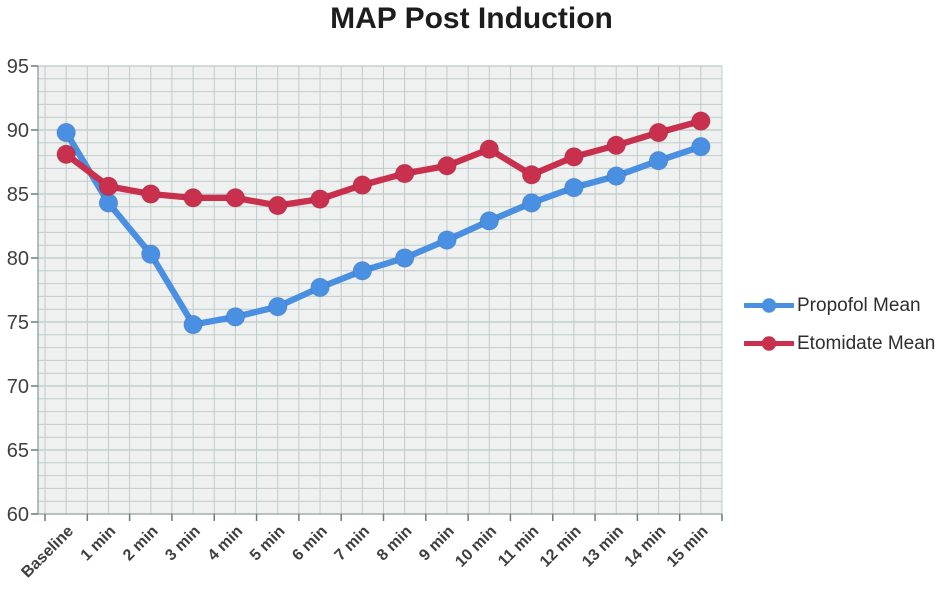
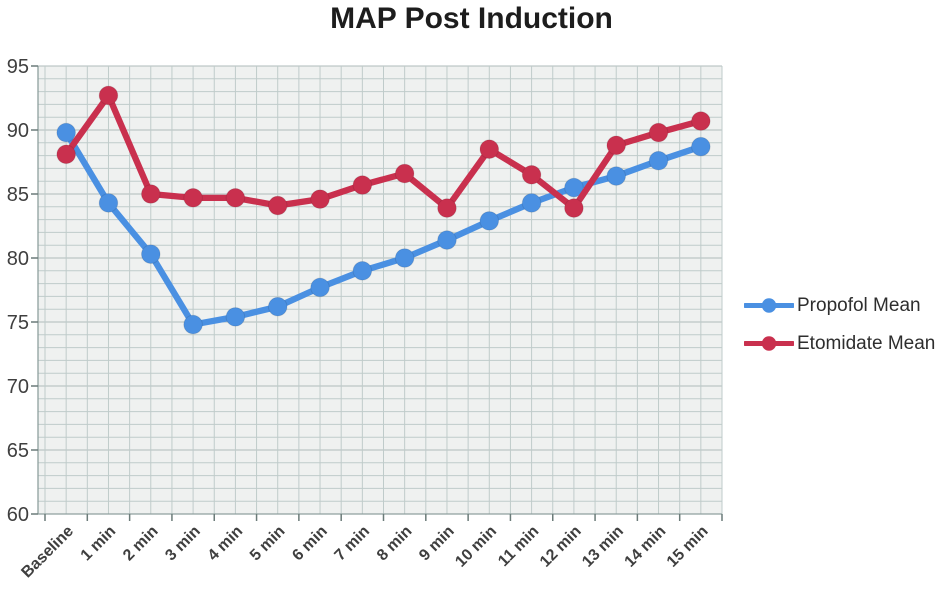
Etomidate Mean/1 min: 85.6 -> 92.7
Etomidate Mean/9 min: 87.2 -> 83.9
Etomidate Mean/12 min: 87.9 -> 83.9
